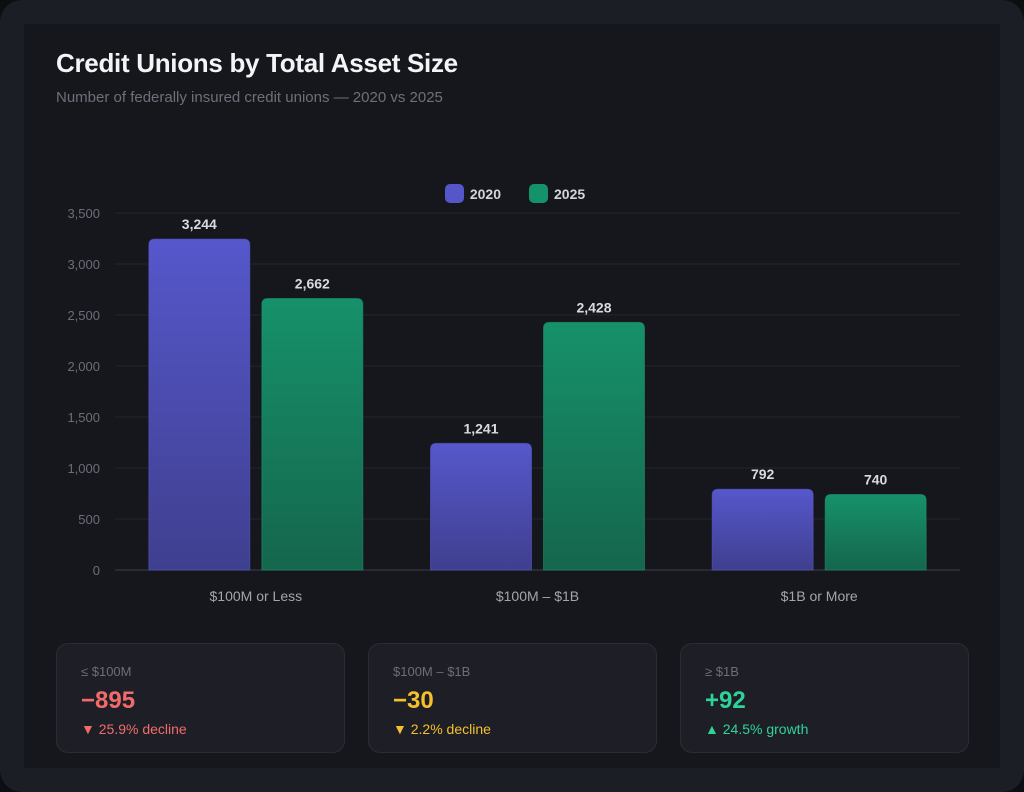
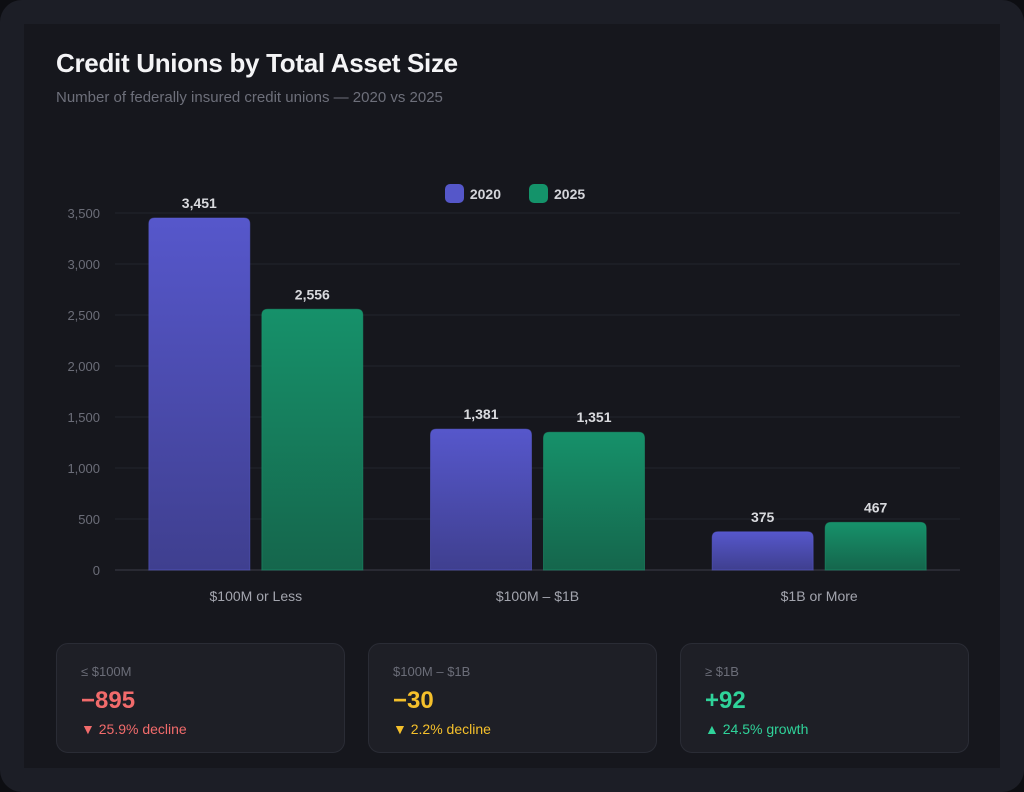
2020/$100M or Less: 3,244 -> 3,451
2025/$100M or Less: 2,662 -> 2,556
2020/$100M – $1B: 1,241 -> 1,381
2025/$100M – $1B: 2,428 -> 1,351
2020/$1B or More: 792 -> 375
2025/$1B or More: 740 -> 467
